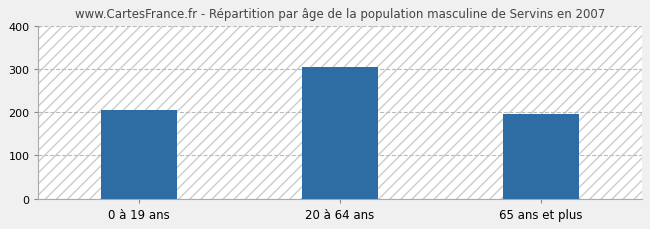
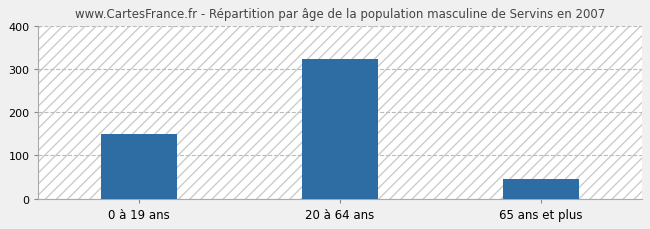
0 à 19 ans: 205 -> 150
20 à 64 ans: 305 -> 322
65 ans et plus: 195 -> 46
